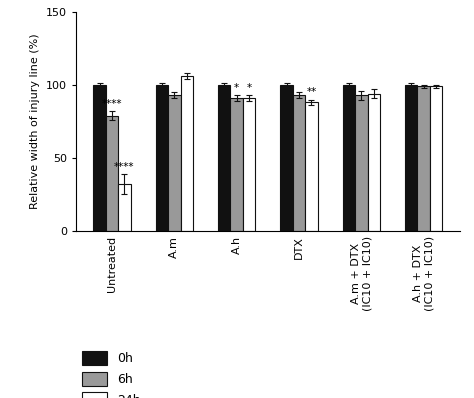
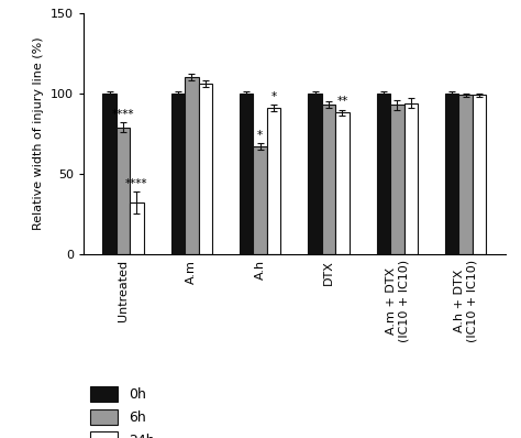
6h/A.m: 93 -> 110
6h/A.h: 91 -> 67
